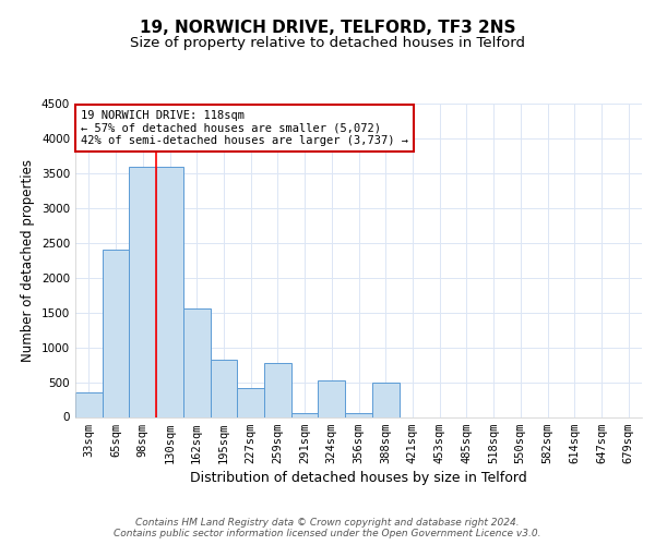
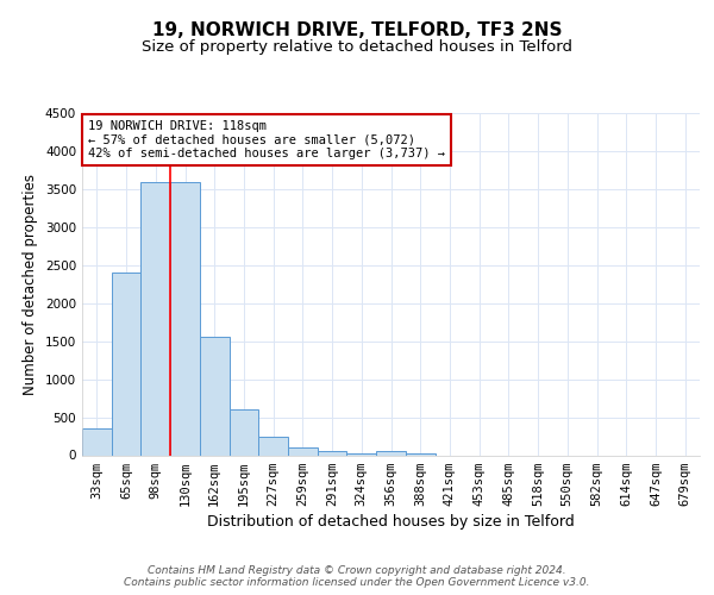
195sqm: 820 -> 600
227sqm: 420 -> 250
259sqm: 780 -> 100
324sqm: 520 -> 20
388sqm: 500 -> 20
